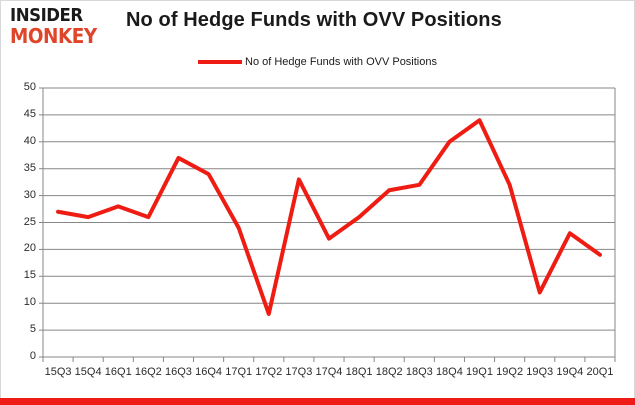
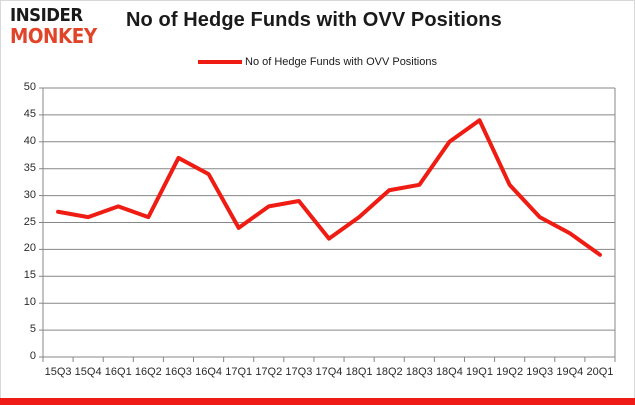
17Q2: 8 -> 28
17Q3: 33 -> 29
19Q3: 12 -> 26
